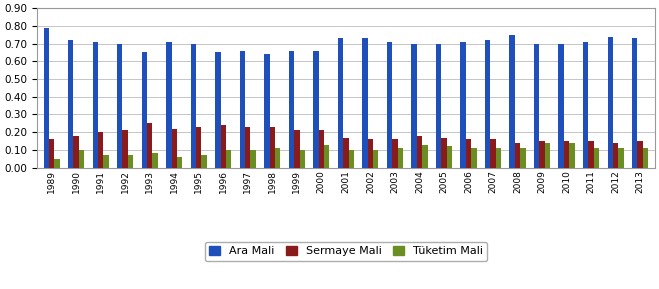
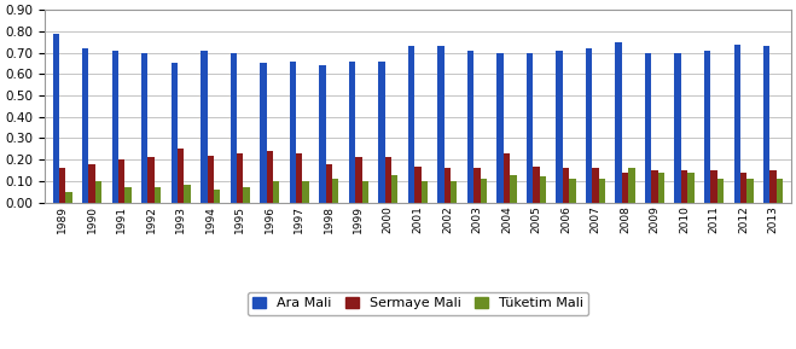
Sermaye Mali/1998: 0.23 -> 0.18
Sermaye Mali/2004: 0.18 -> 0.23
Tüketim Mali/2008: 0.11 -> 0.16
